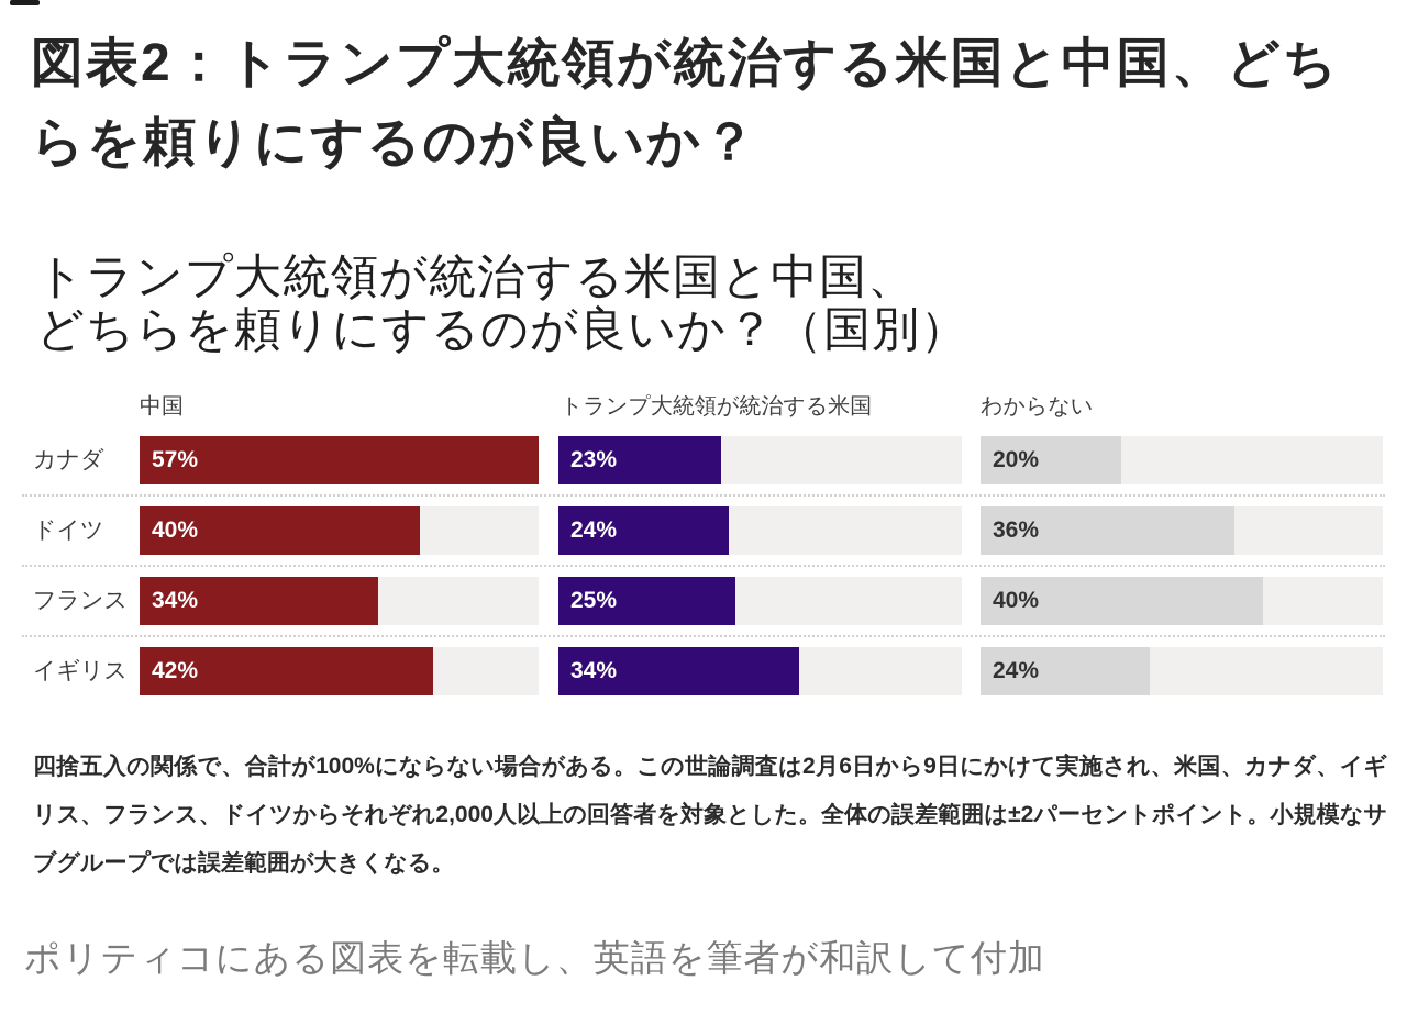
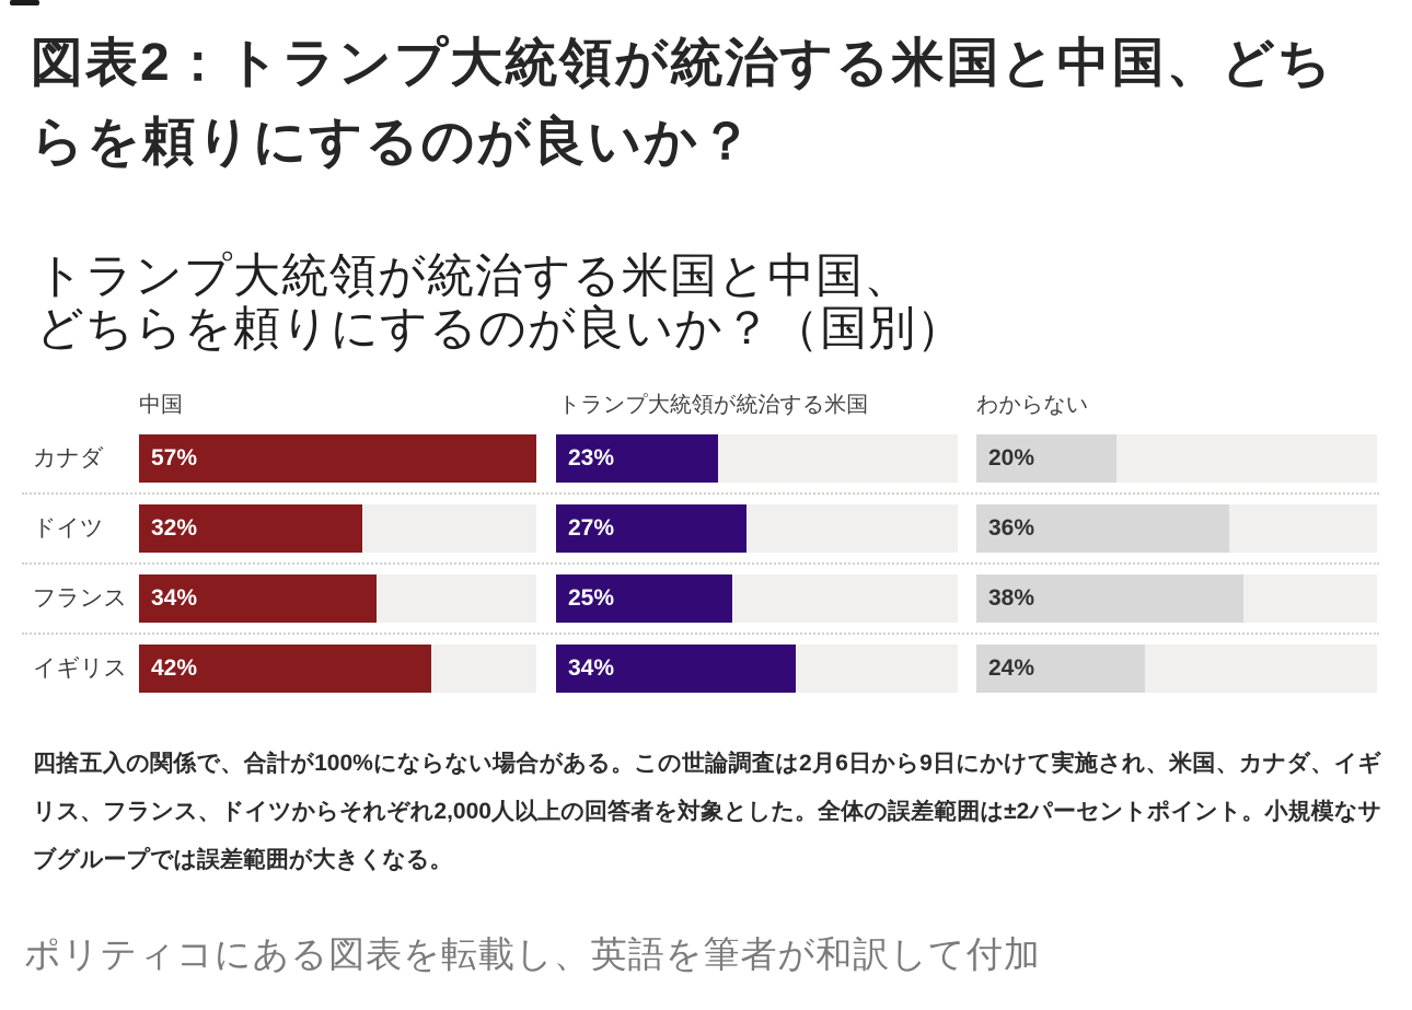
中国/ドイツ: 40% -> 32%
トランプ大統領が統治する米国/ドイツ: 24% -> 27%
わからない/フランス: 40% -> 38%
